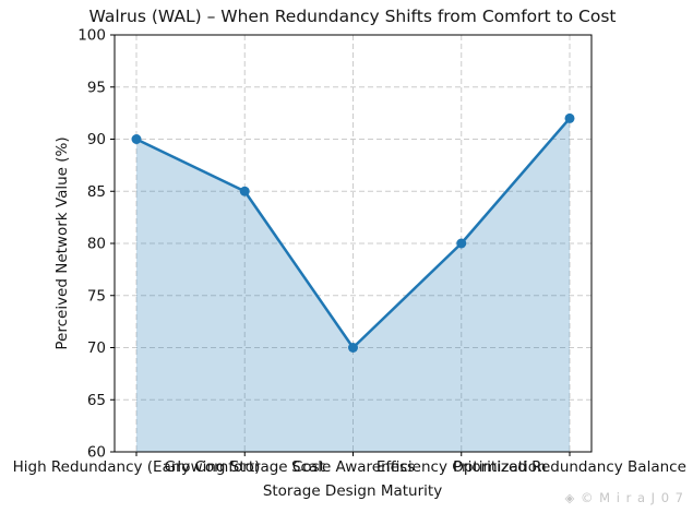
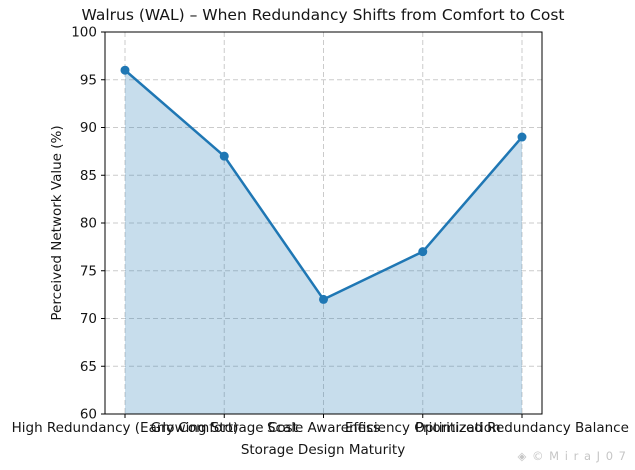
High Redundancy (Early Comfort): 90 -> 96
Growing Storage Cost: 85 -> 87
Scale Awareness: 70 -> 72
Efficiency Optimization: 80 -> 77
Prioritized Redundancy Balance: 92 -> 89
